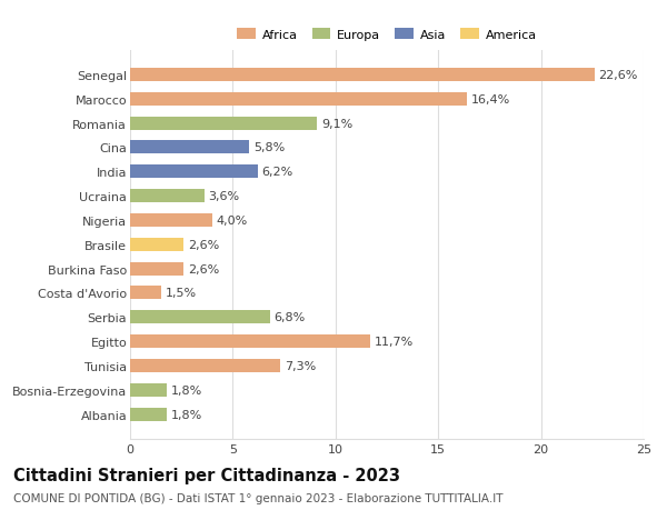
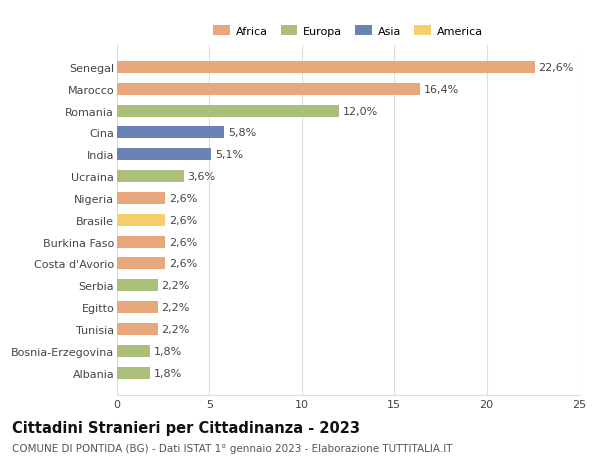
Romania: 9,1% -> 12,0%
India: 6,2% -> 5,1%
Nigeria: 4,0% -> 2,6%
Costa d'Avorio: 1,5% -> 2,6%
Serbia: 6,8% -> 2,2%
Egitto: 11,7% -> 2,2%
Tunisia: 7,3% -> 2,2%
